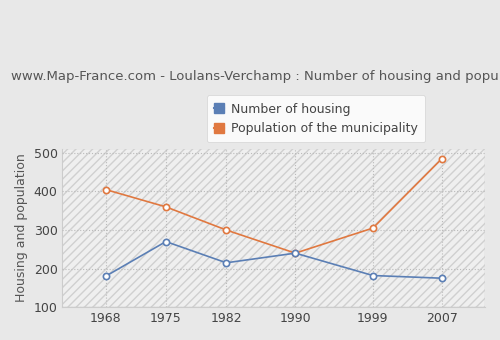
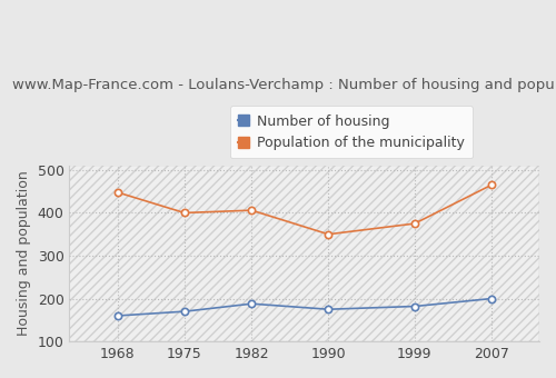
Number of housing/1968: 180 -> 160
Population of the municipality/1968: 405 -> 448
Number of housing/1975: 270 -> 170
Population of the municipality/1975: 360 -> 400
Number of housing/1982: 215 -> 188
Population of the municipality/1982: 300 -> 406
Number of housing/1990: 240 -> 175
Population of the municipality/1990: 240 -> 350
Population of the municipality/1999: 305 -> 375
Number of housing/2007: 175 -> 200
Population of the municipality/2007: 485 -> 465
